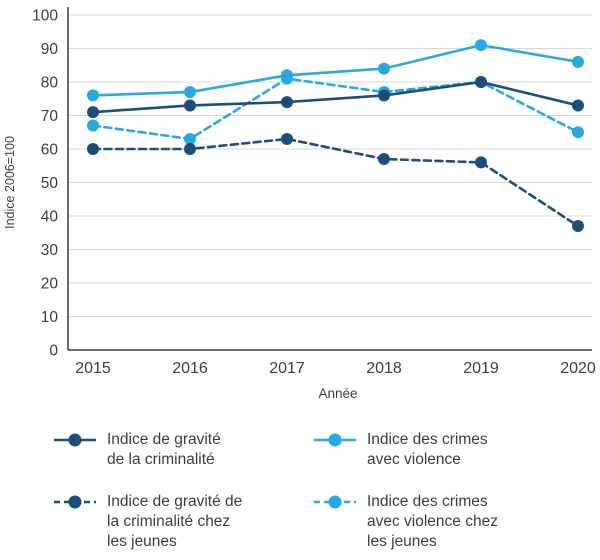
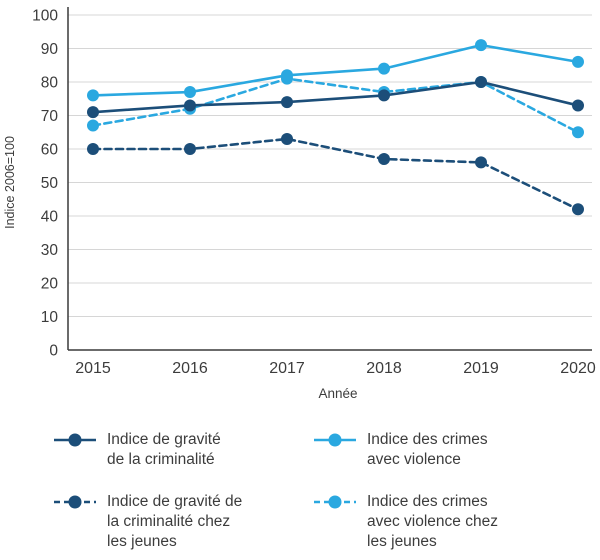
Indice des crimes avec violence chez les jeunes/2016: 63 -> 72
Indice de gravité de la criminalité chez les jeunes/2020: 37 -> 42
